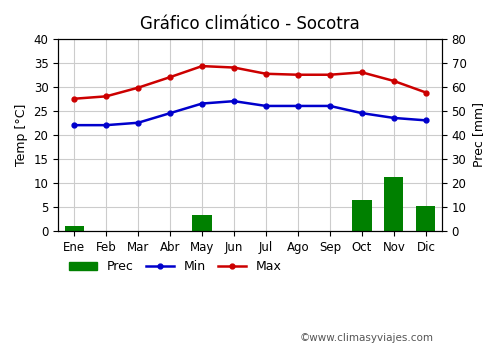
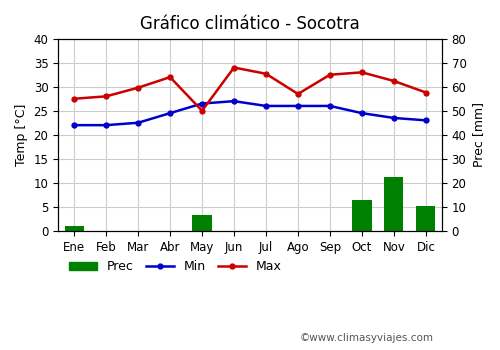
Max/May: 34.3 -> 25.0
Max/Ago: 32.5 -> 28.5
